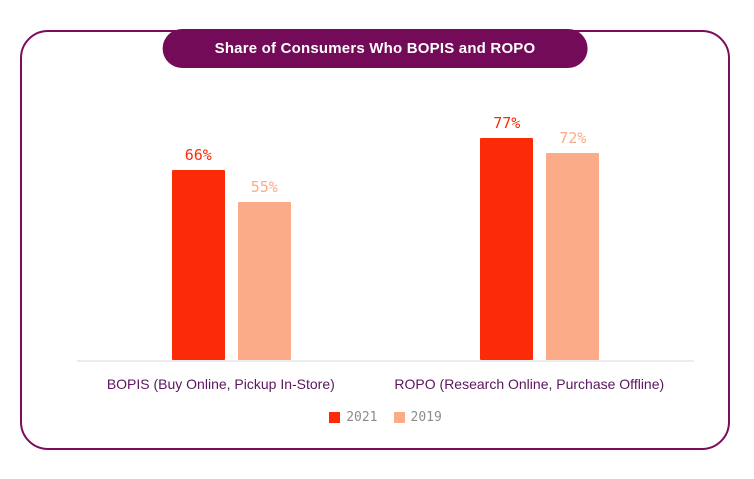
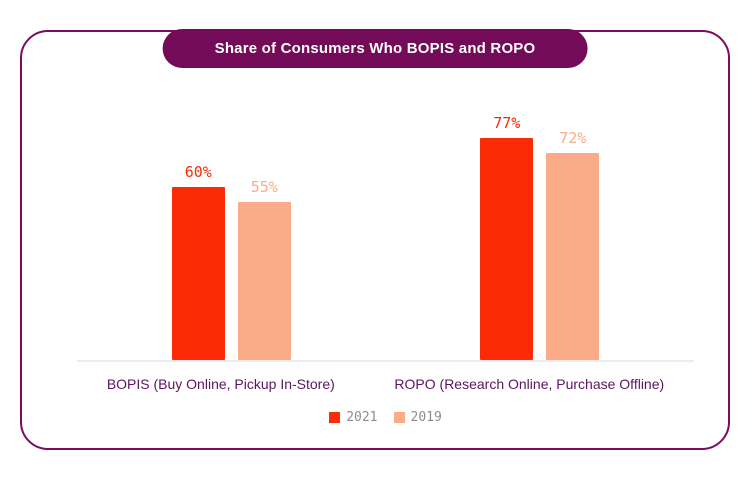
2021/BOPIS (Buy Online, Pickup In-Store): 66% -> 60%
